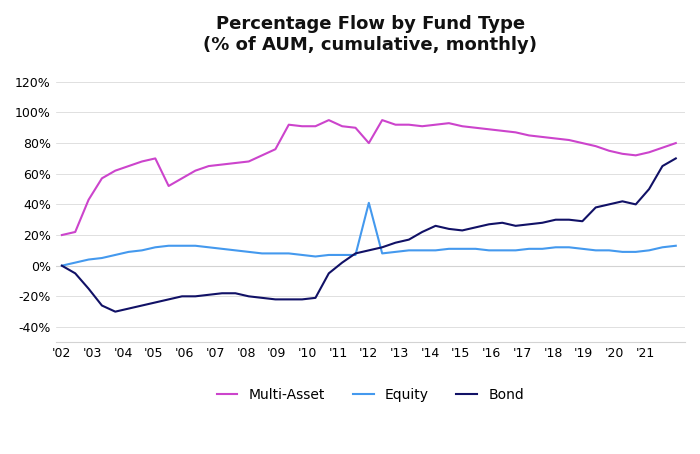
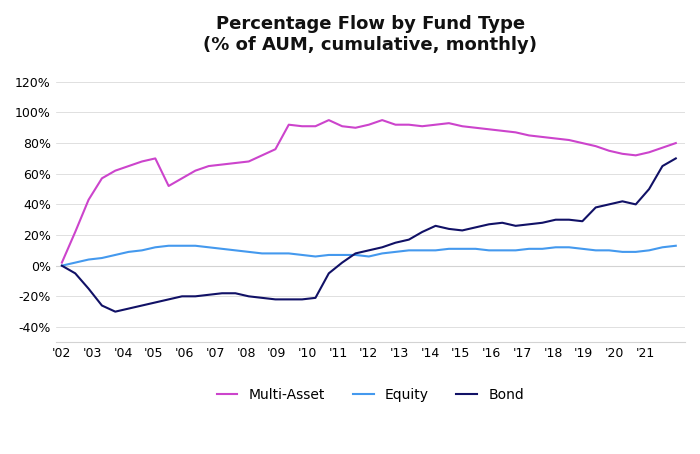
Multi-Asset/'02: 20% -> 2%
Multi-Asset/'12: 80% -> 92%
Equity/'12: 41% -> 6%
